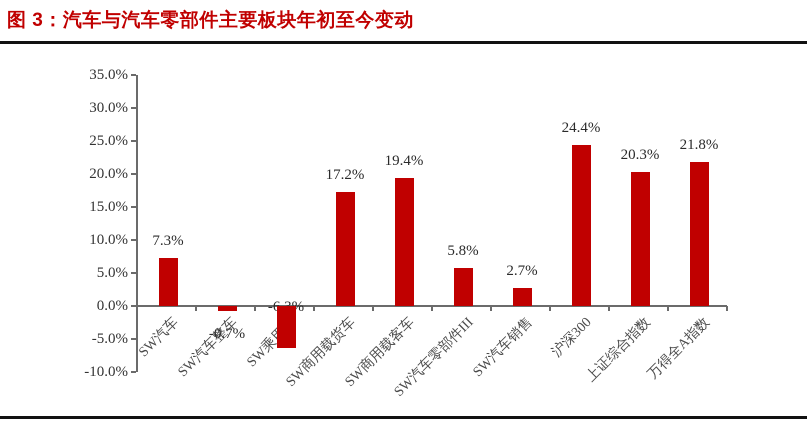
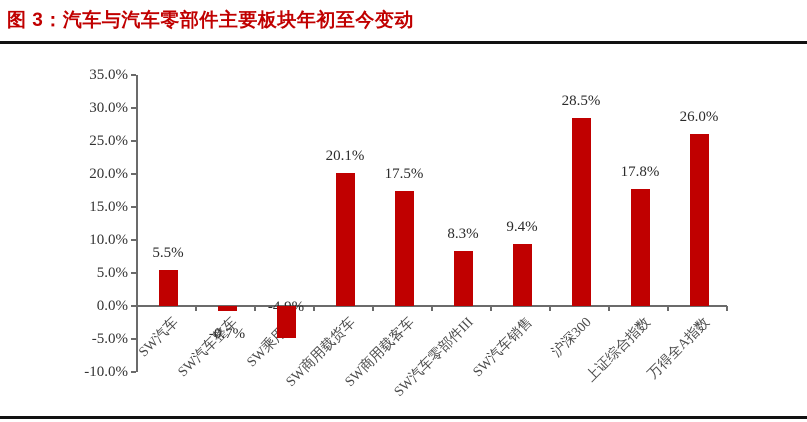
SW汽车: 7.3% -> 5.5%
SW乘用车: -6.3% -> -4.9%
SW商用载货车: 17.2% -> 20.1%
SW商用载客车: 19.4% -> 17.5%
SW汽车零部件III: 5.8% -> 8.3%
SW汽车销售: 2.7% -> 9.4%
沪深300: 24.4% -> 28.5%
上证综合指数: 20.3% -> 17.8%
万得全A指数: 21.8% -> 26.0%
